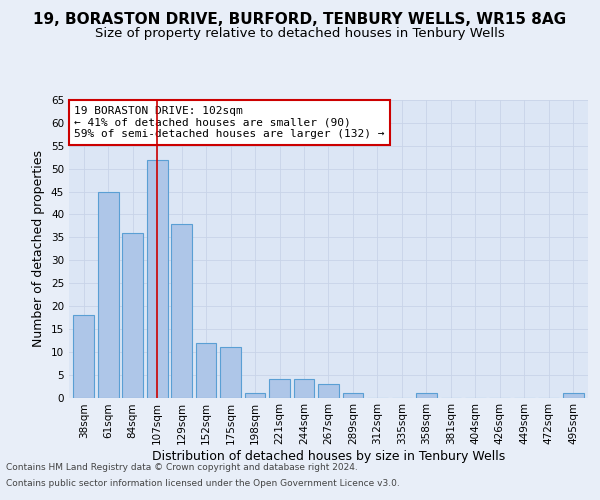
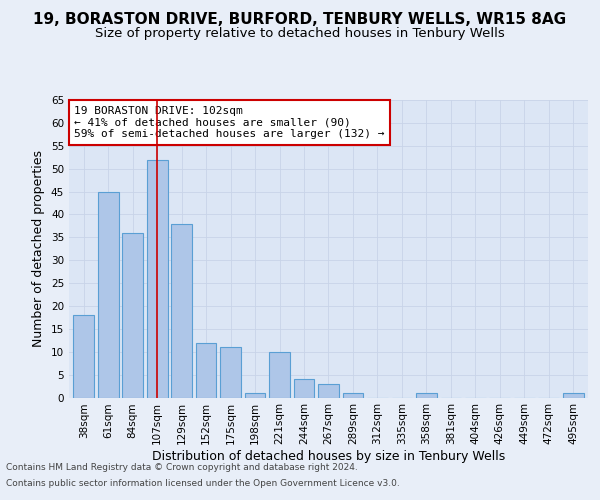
221sqm: 4 -> 10
